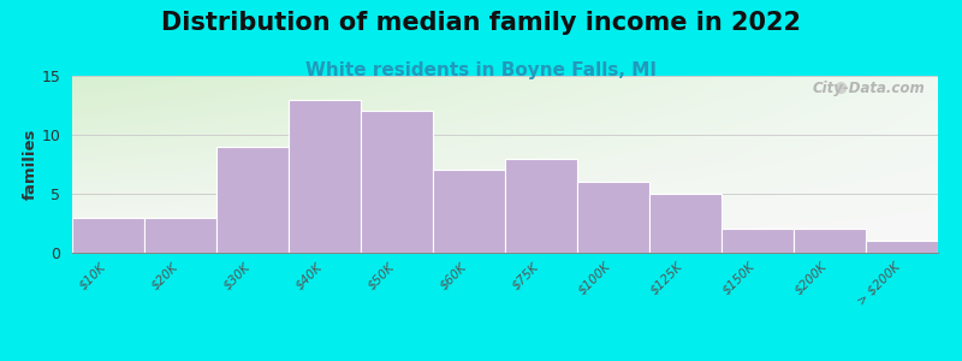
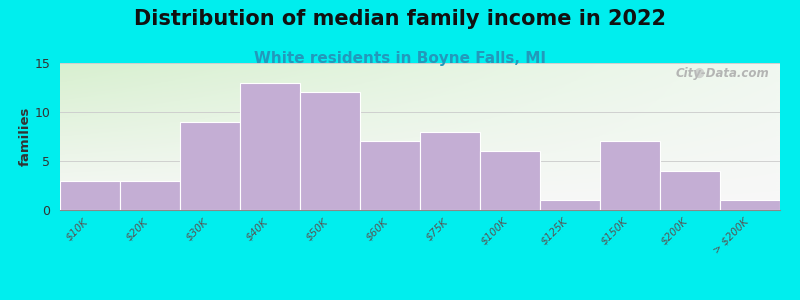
$125K: 5 -> 1
$150K: 2 -> 7
$200K: 2 -> 4
